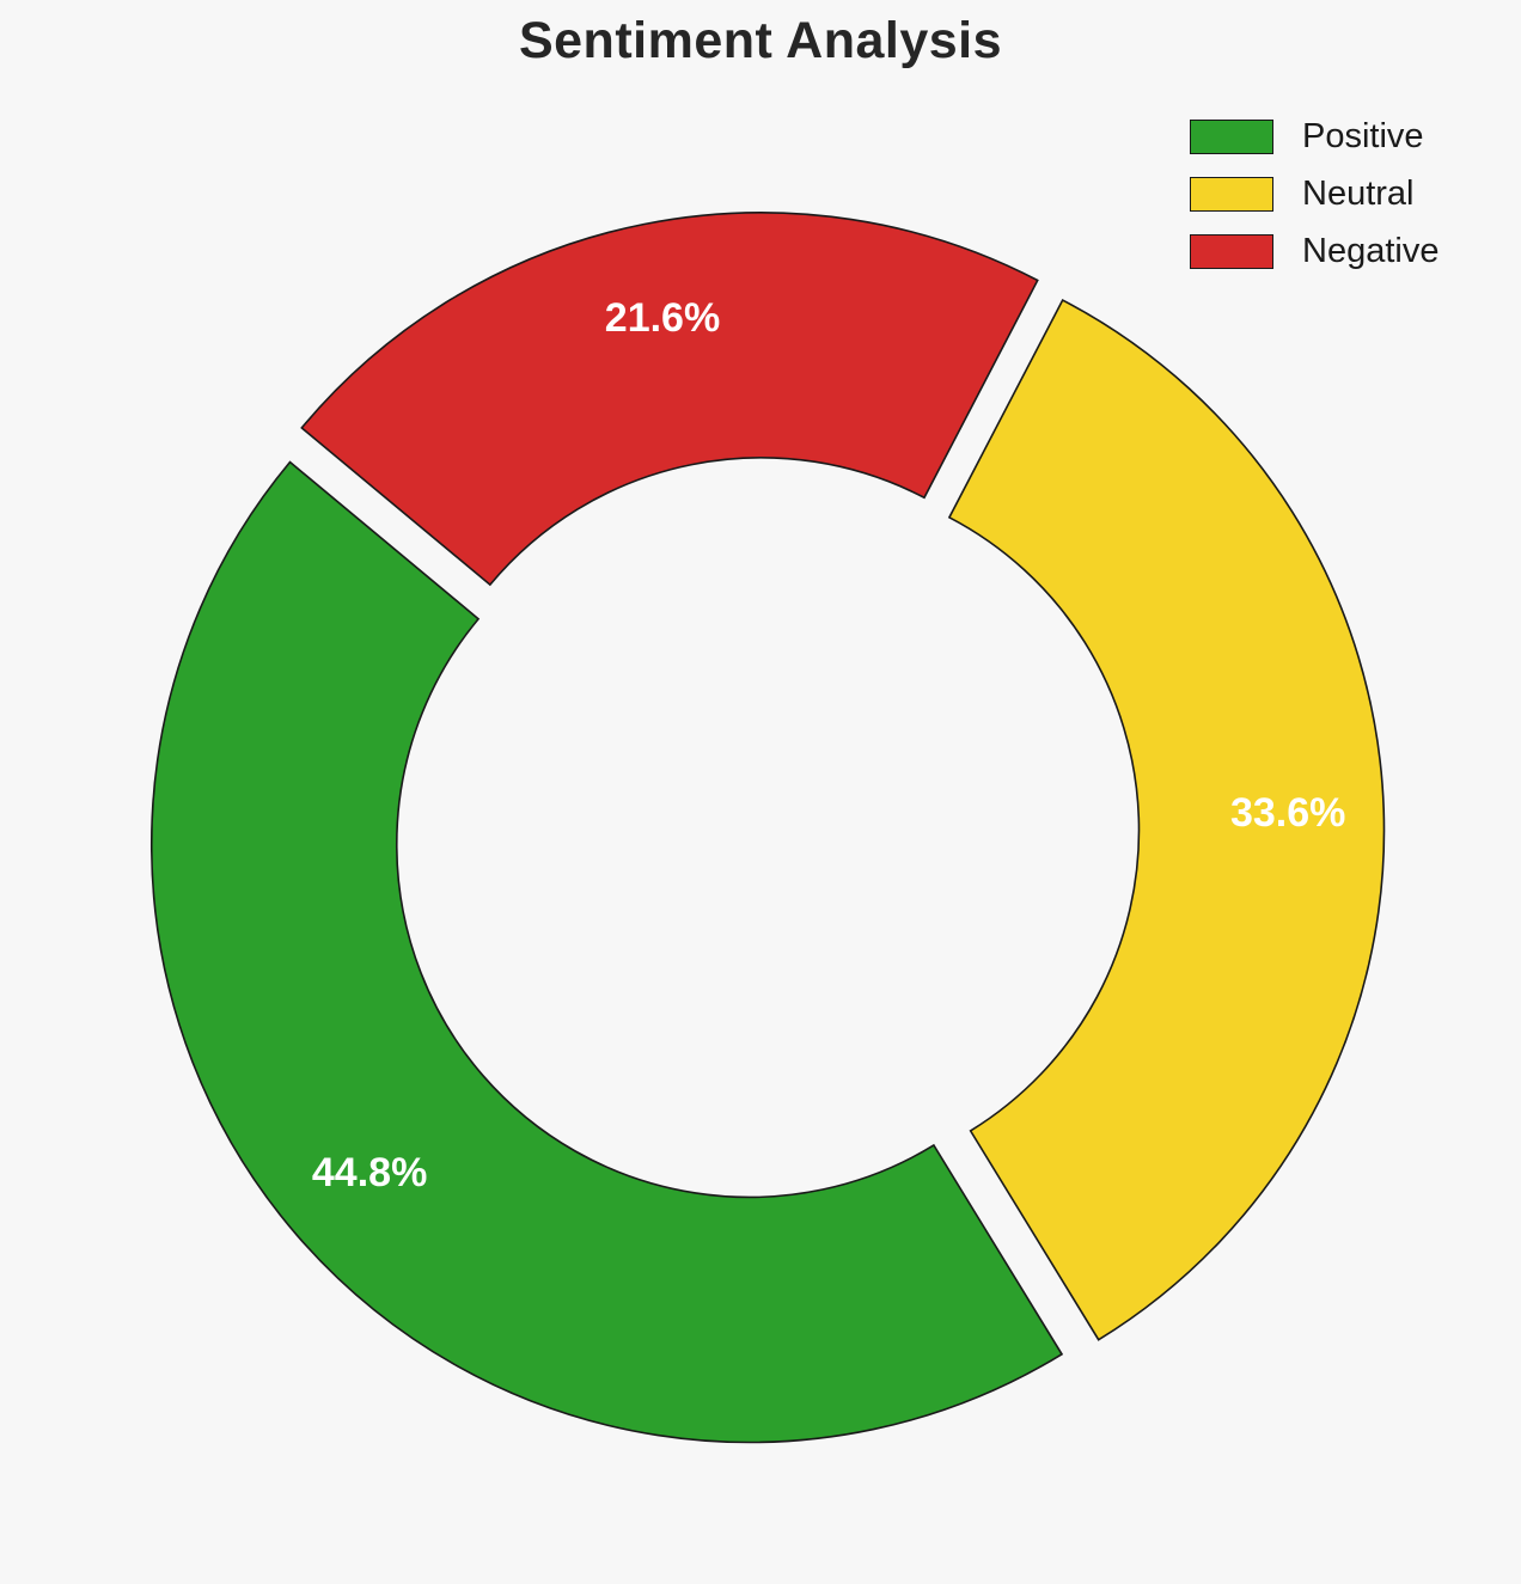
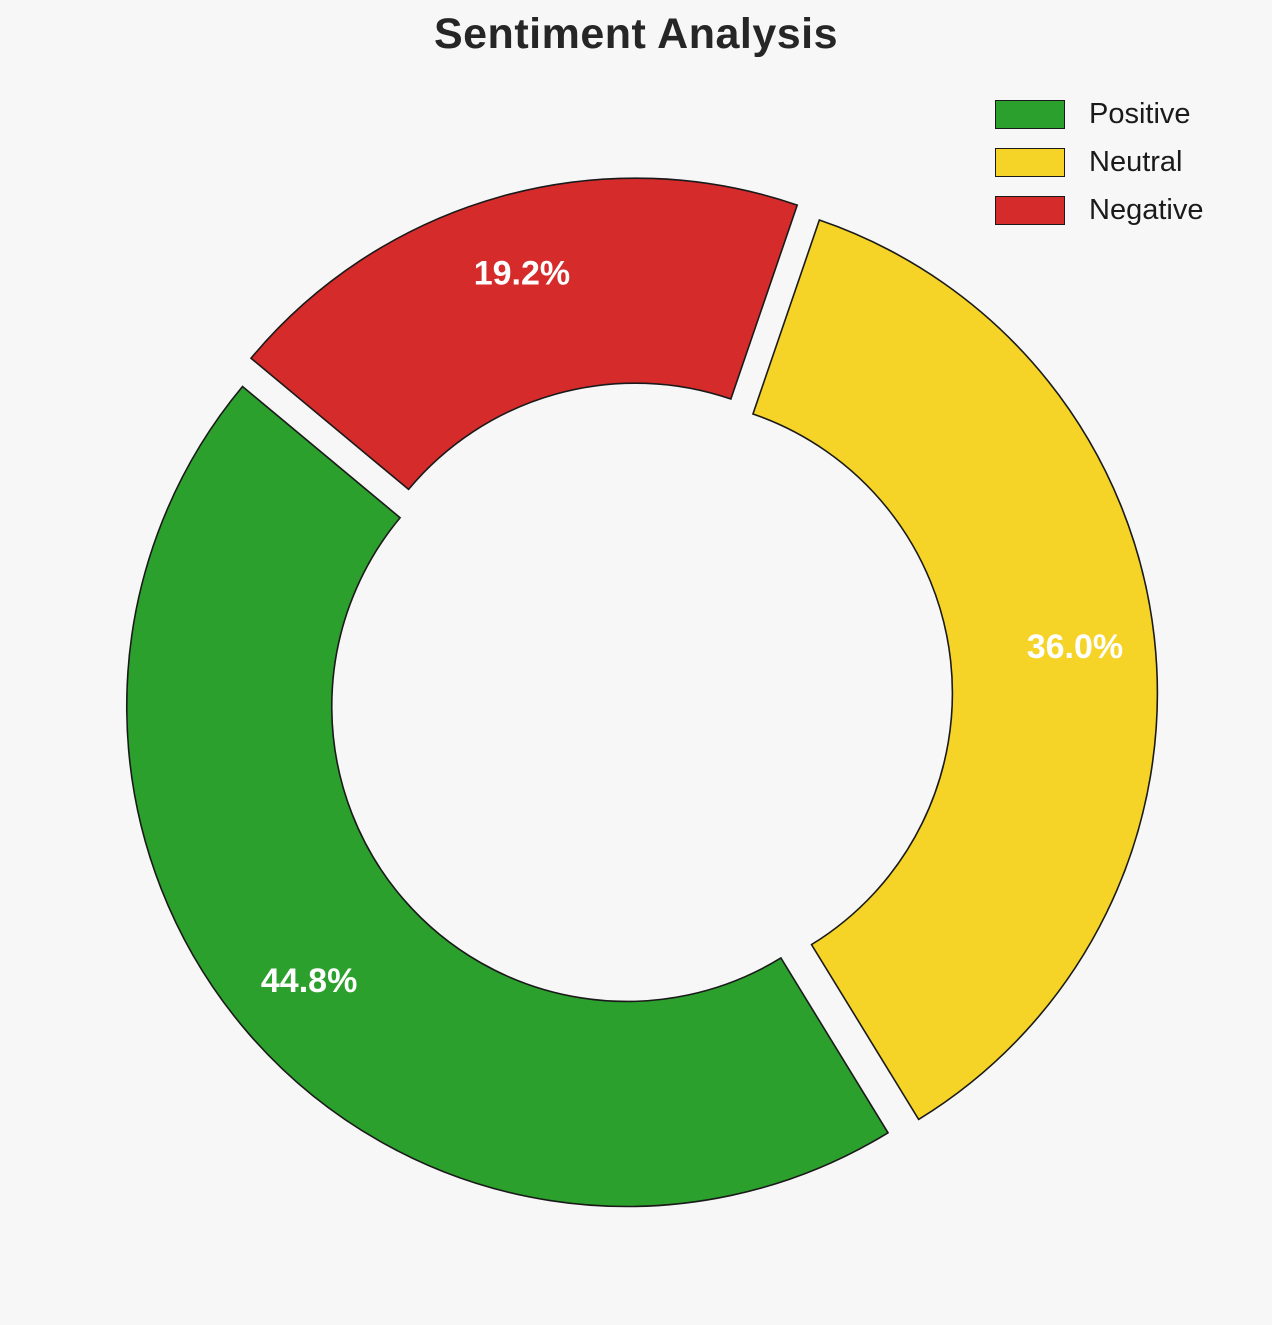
Neutral: 33.6% -> 36.0%
Negative: 21.6% -> 19.2%
